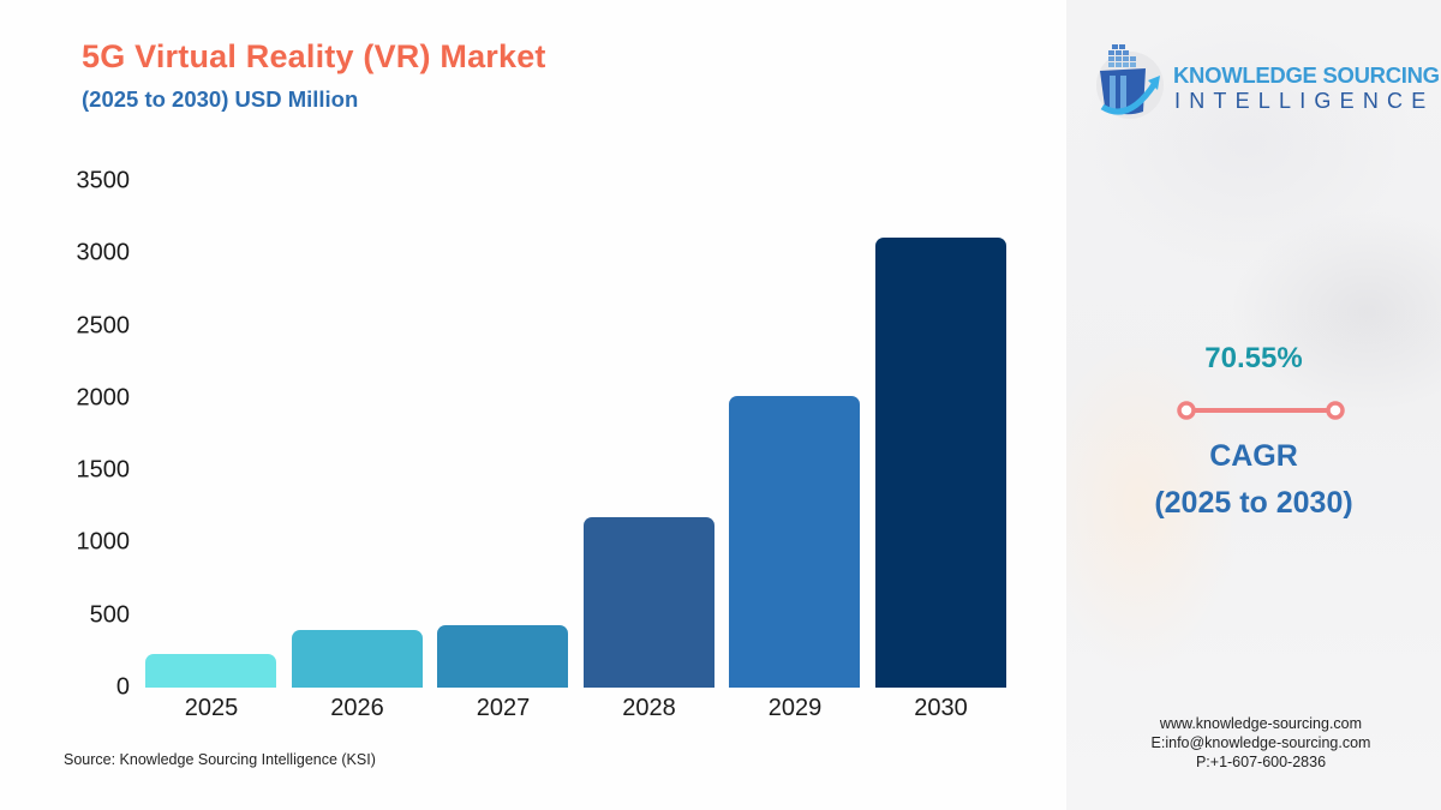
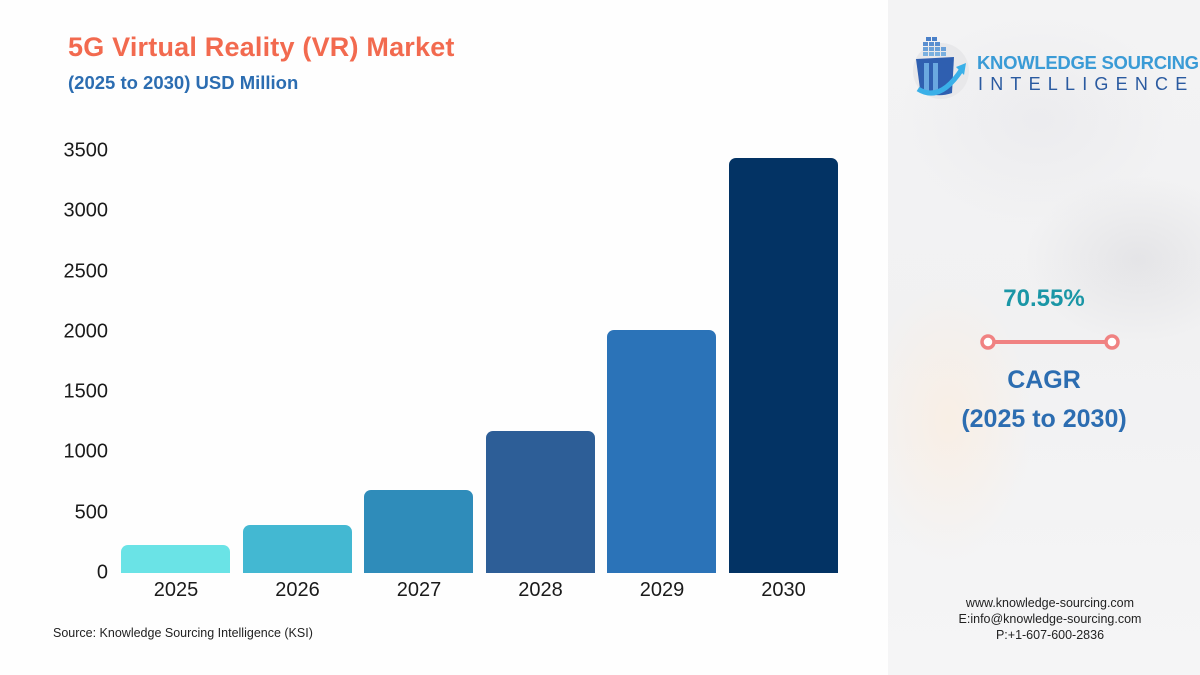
2027: 430 -> 690
2030: 3110 -> 3440
